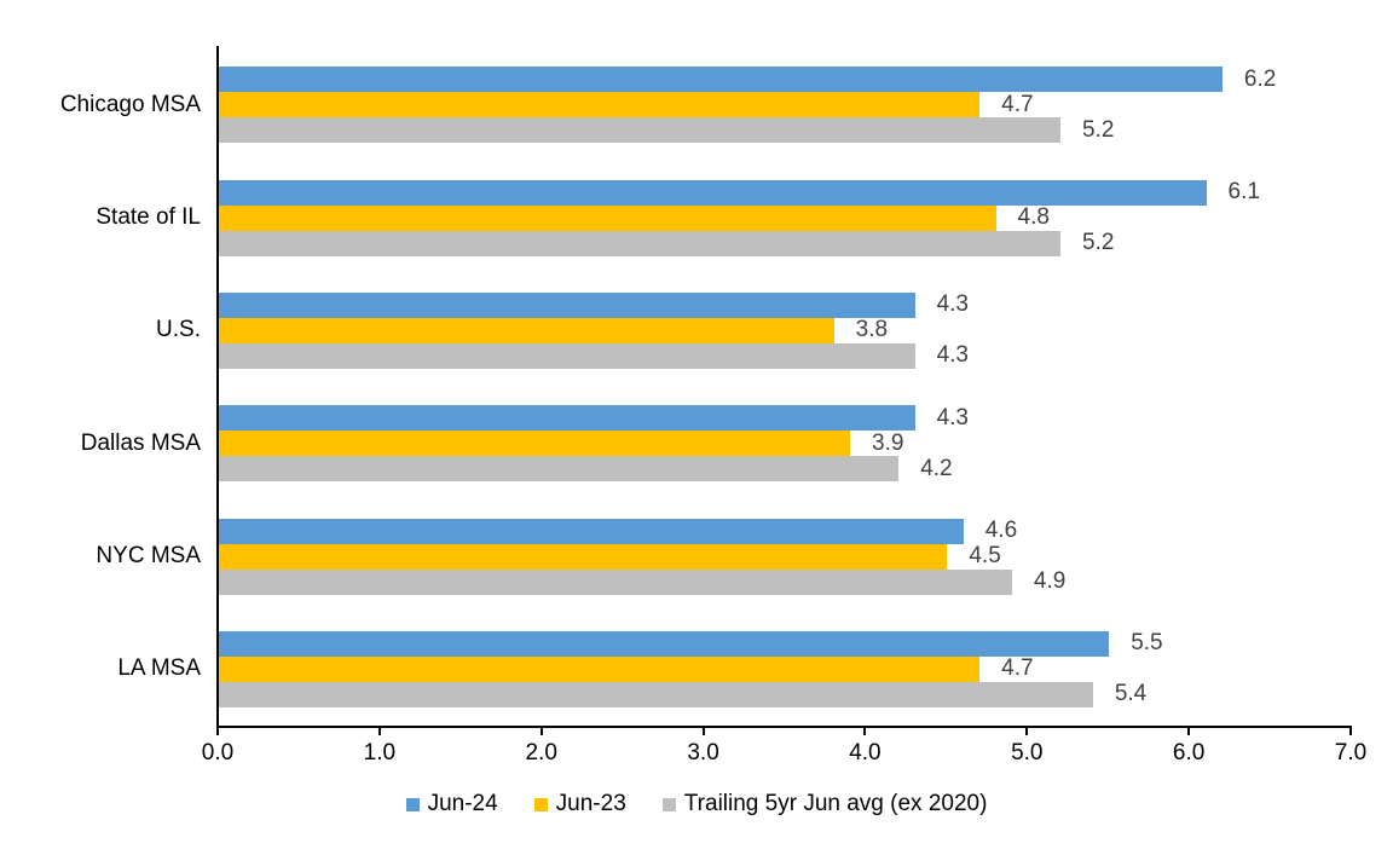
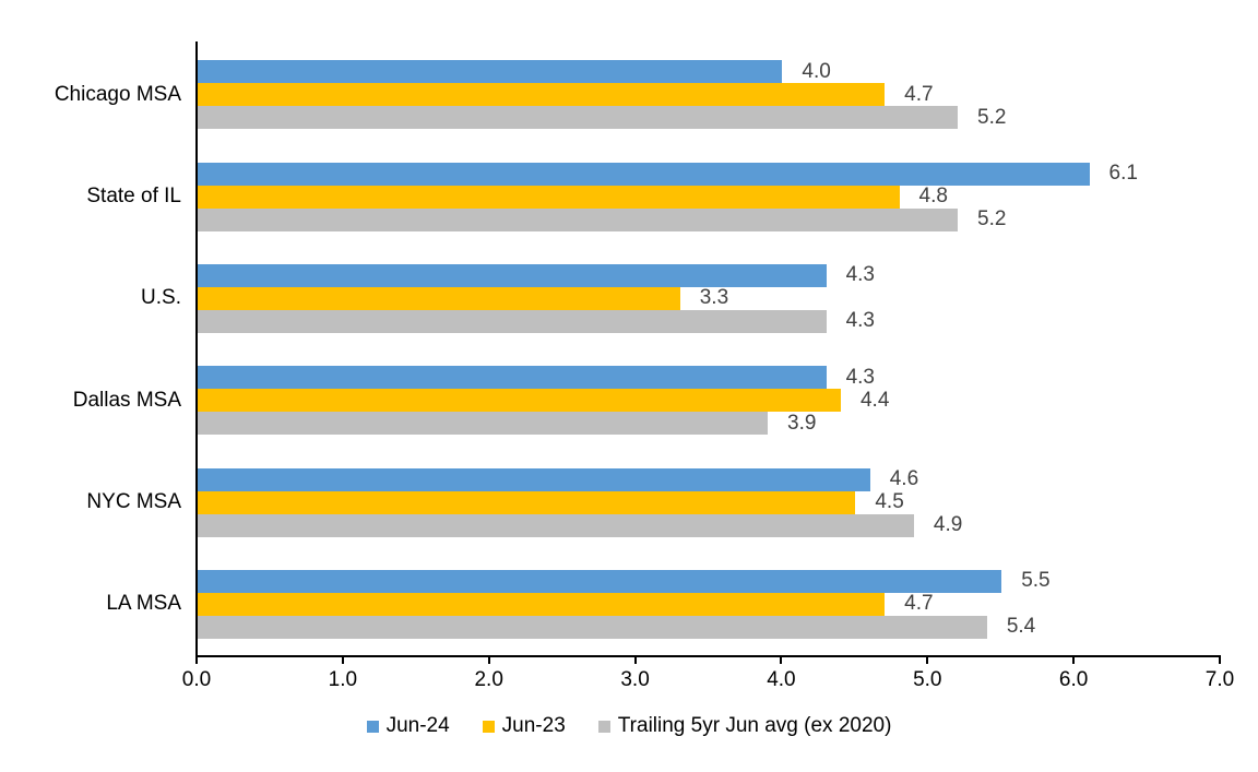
Jun-24/Chicago MSA: 6.2 -> 4.0
Jun-23/U.S.: 3.8 -> 3.3
Jun-23/Dallas MSA: 3.9 -> 4.4
Trailing 5yr Jun avg (ex 2020)/Dallas MSA: 4.2 -> 3.9
